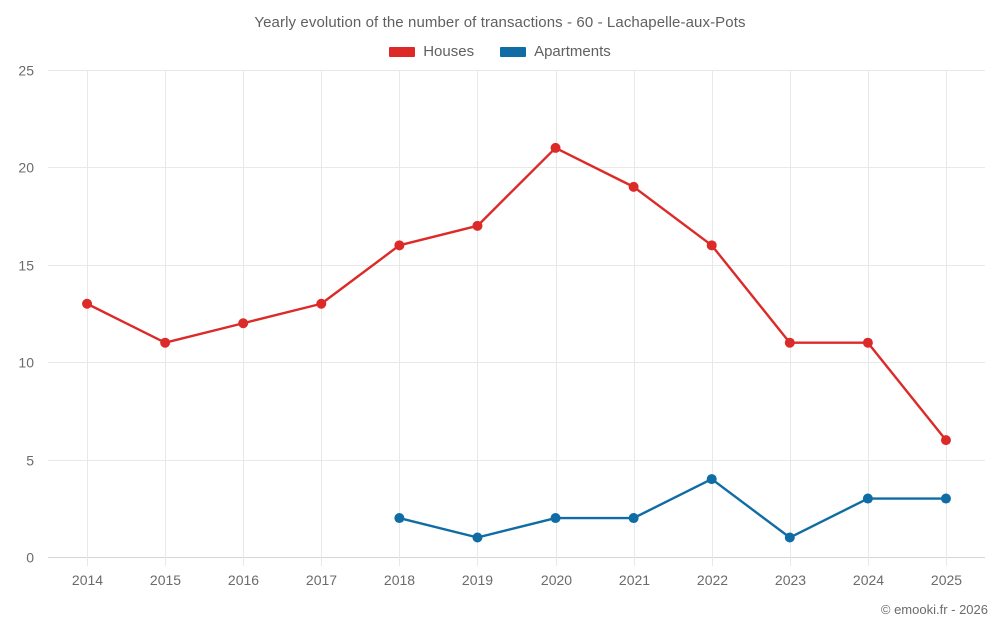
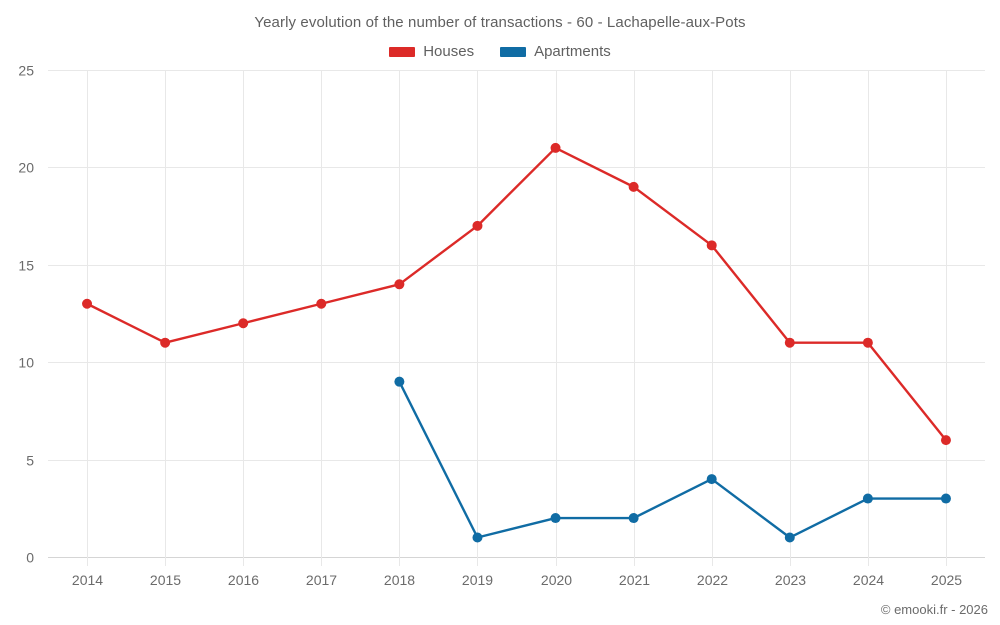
Houses/2018: 16 -> 14
Apartments/2018: 2 -> 9
